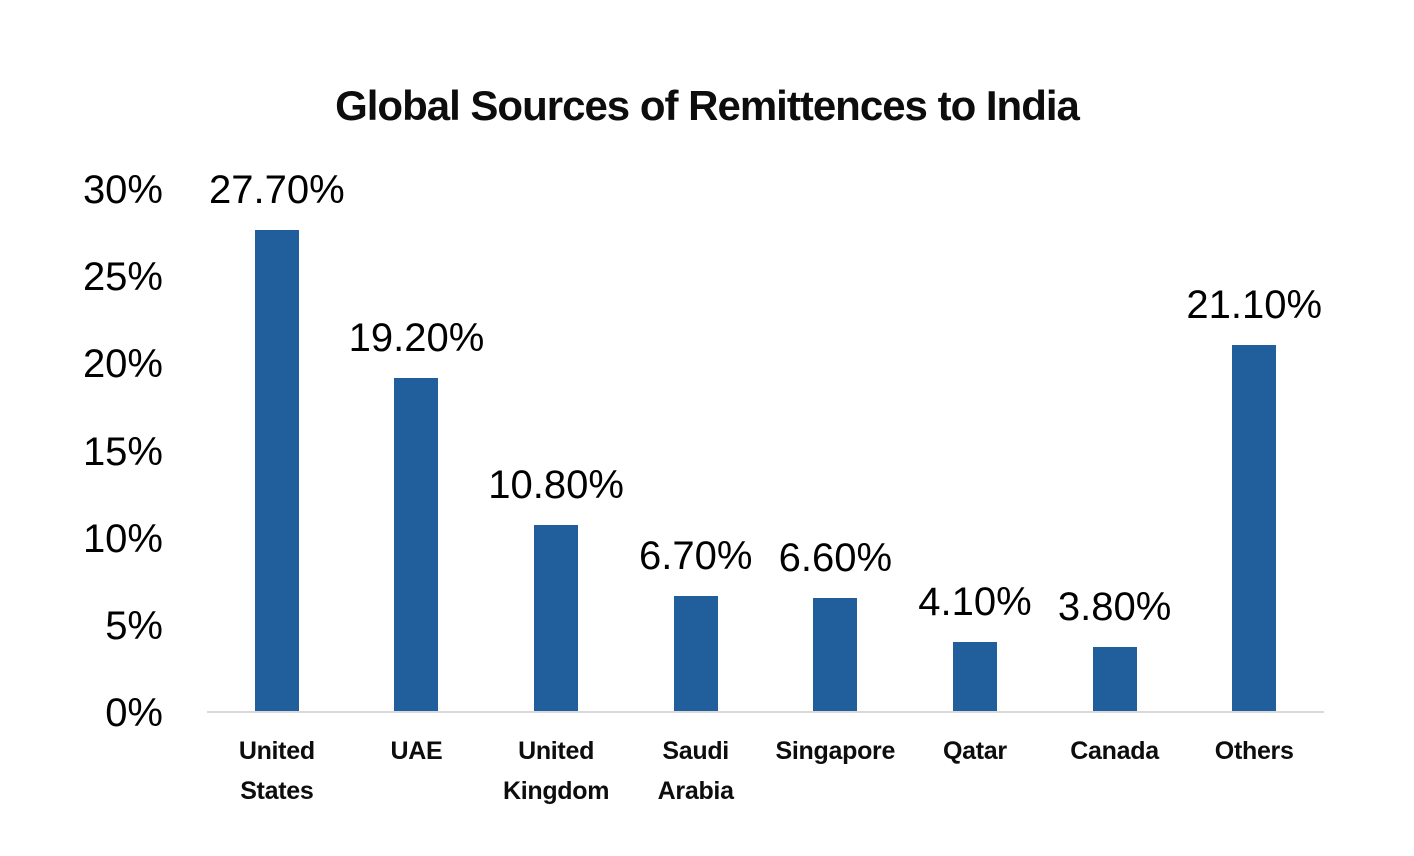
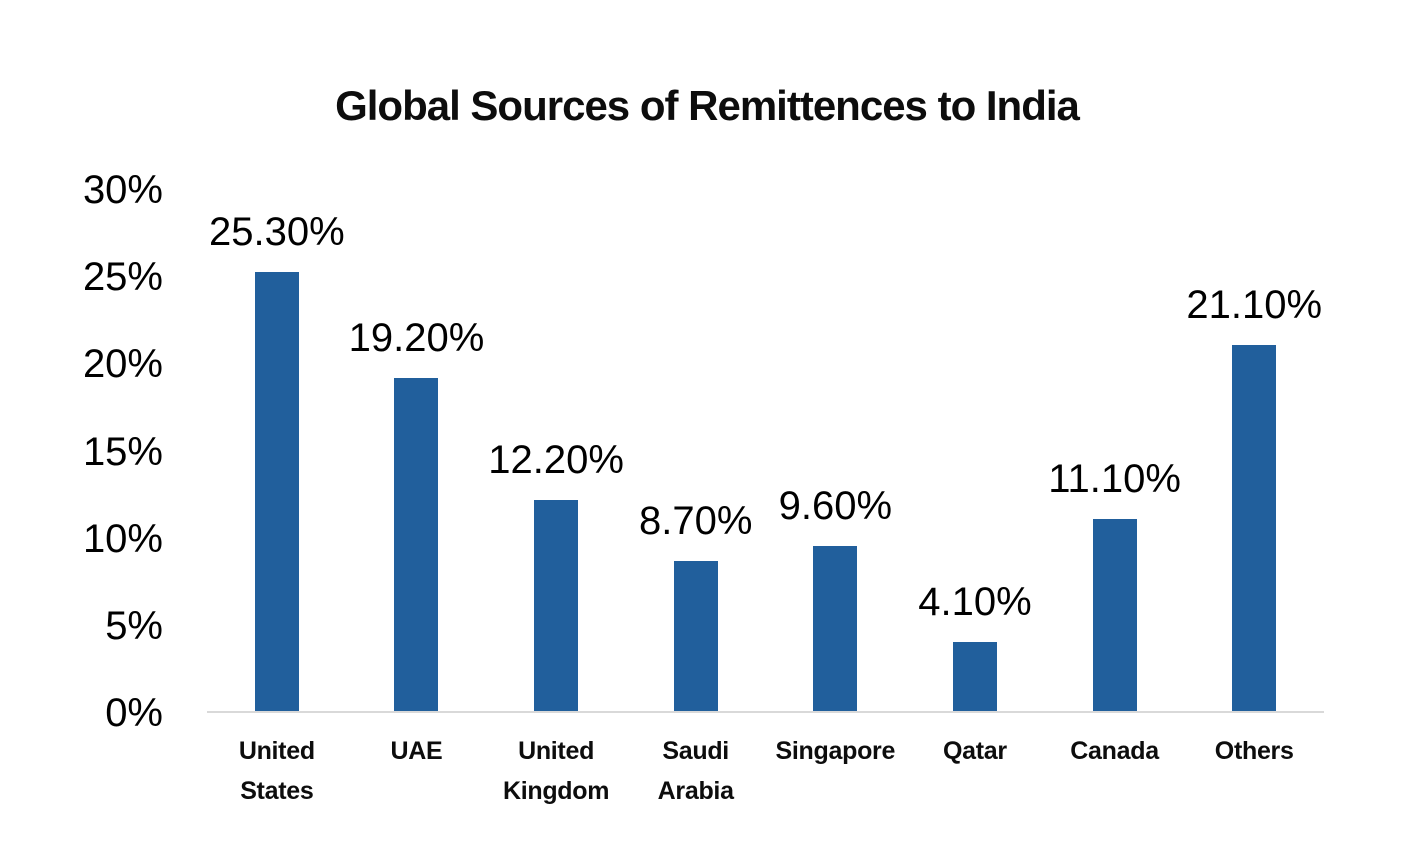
United States: 27.70% -> 25.30%
United Kingdom: 10.80% -> 12.20%
Saudi Arabia: 6.70% -> 8.70%
Singapore: 6.60% -> 9.60%
Canada: 3.80% -> 11.10%
